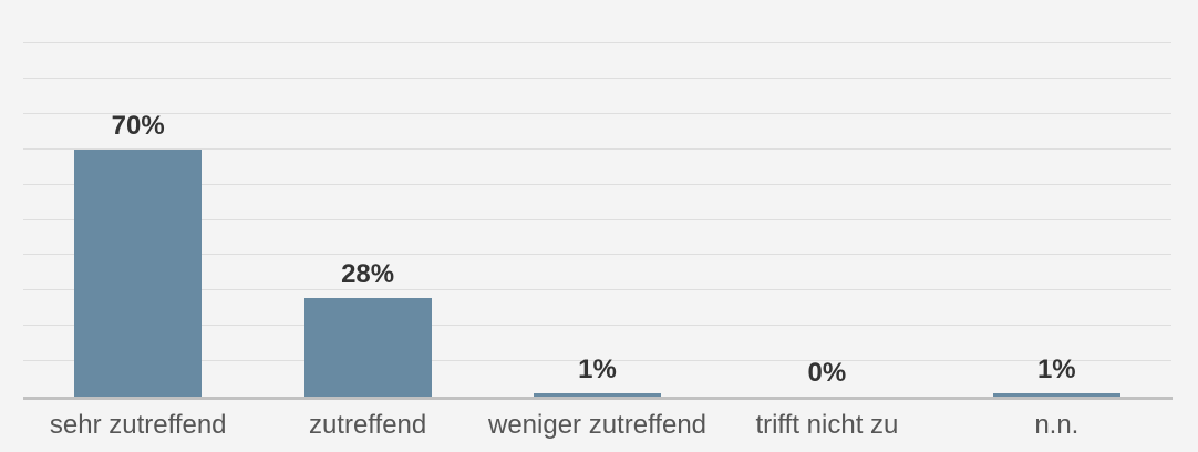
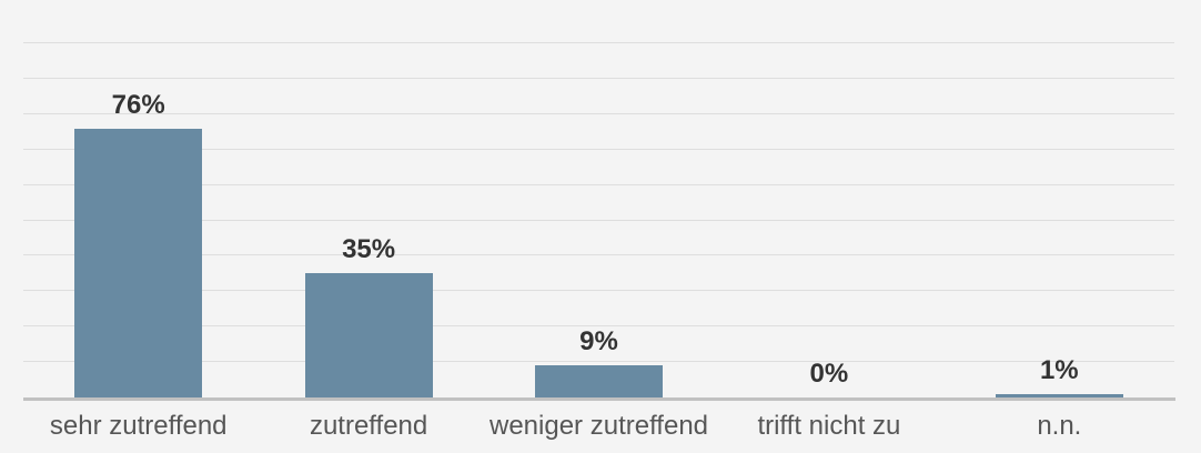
sehr zutreffend: 70% -> 76%
zutreffend: 28% -> 35%
weniger zutreffend: 1% -> 9%
